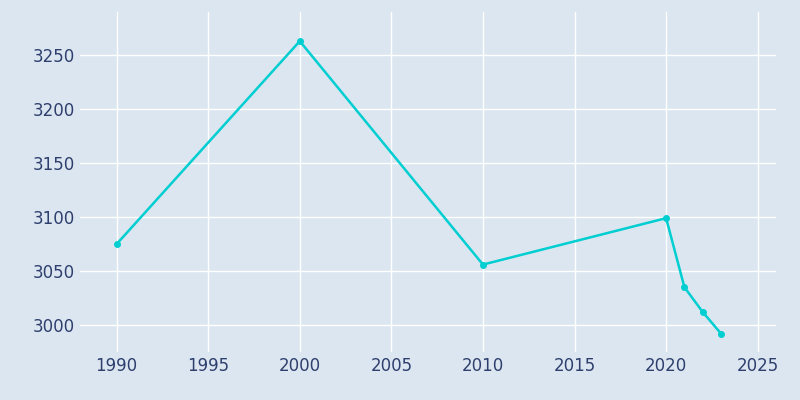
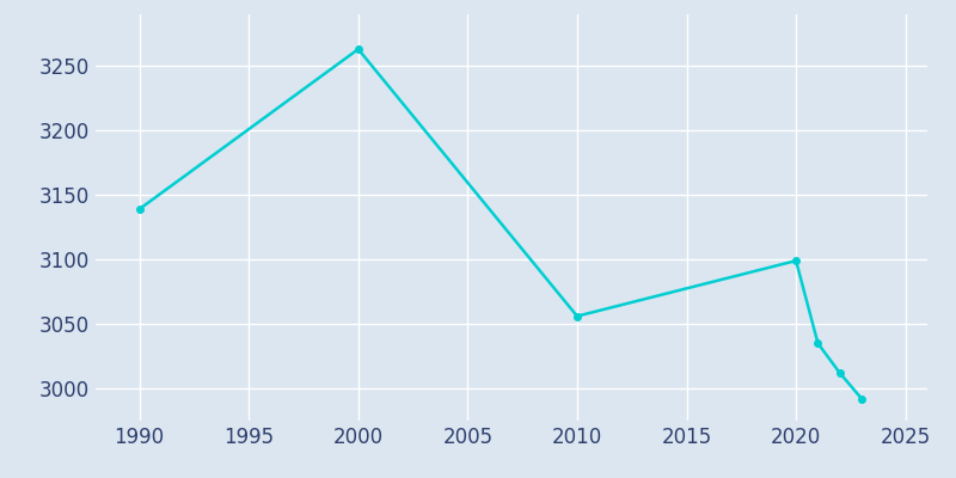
1990: 3075 -> 3139
